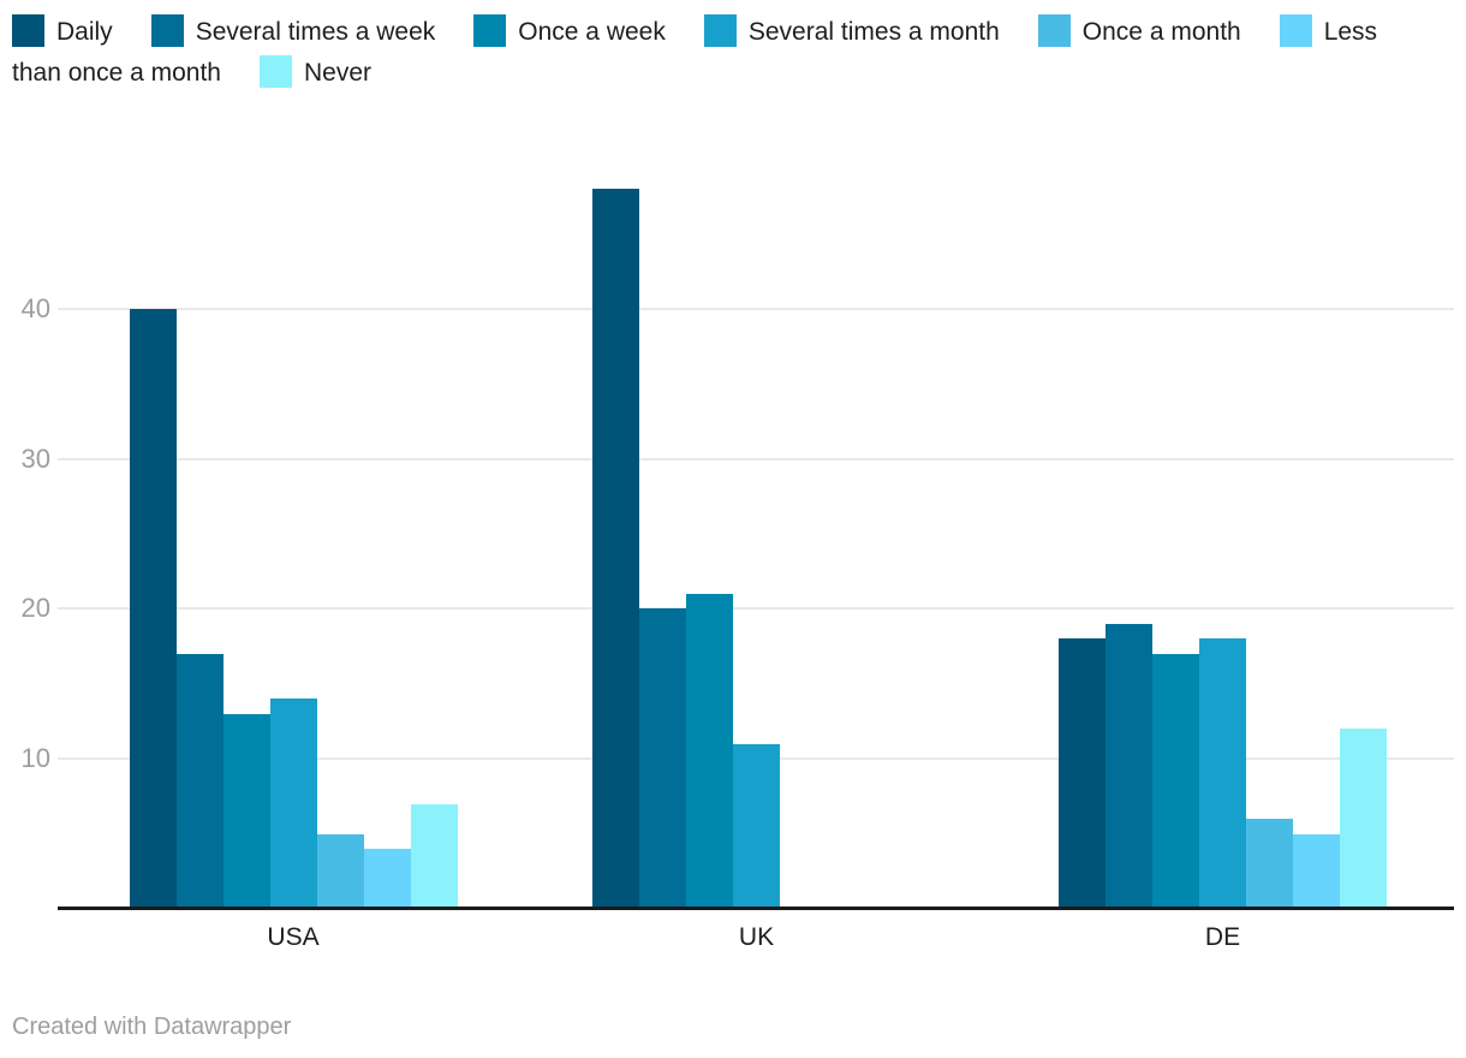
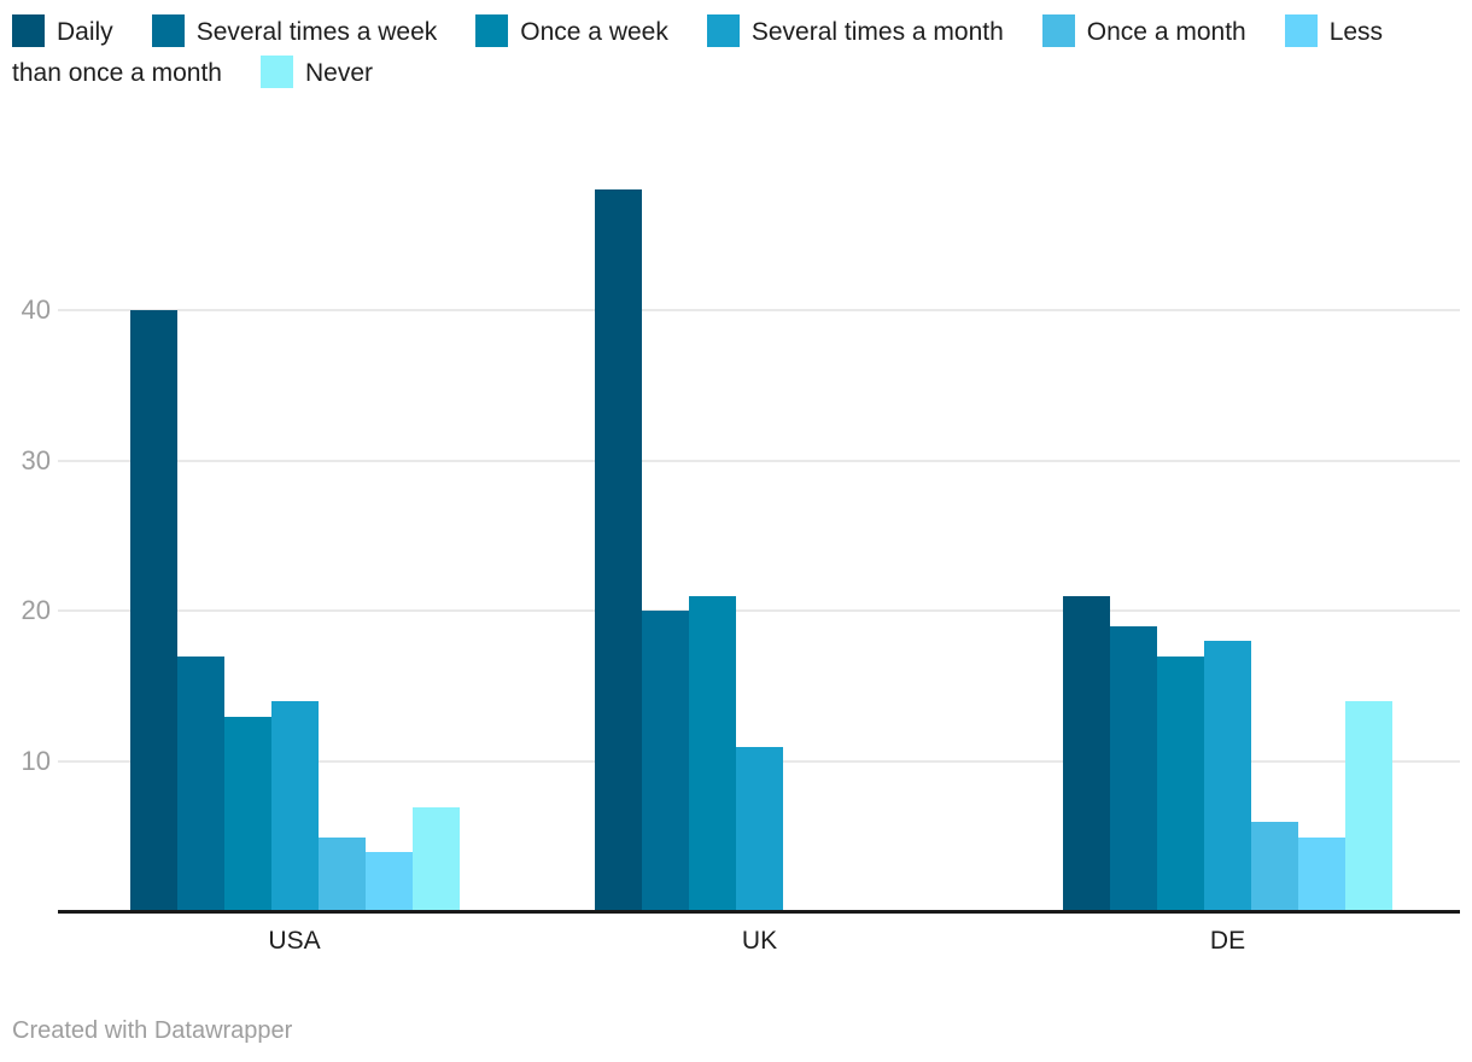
Daily/DE: 18 -> 21
Never/DE: 12 -> 14
